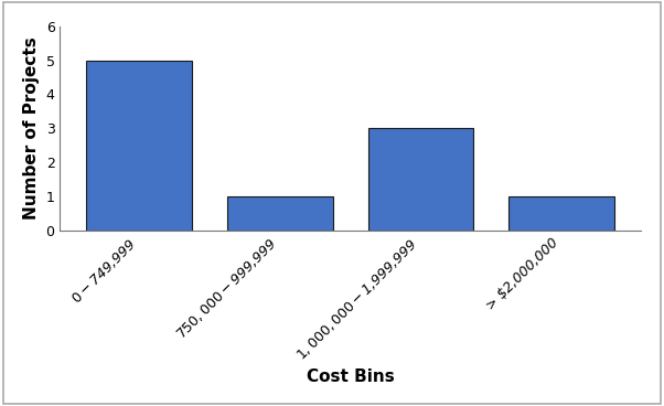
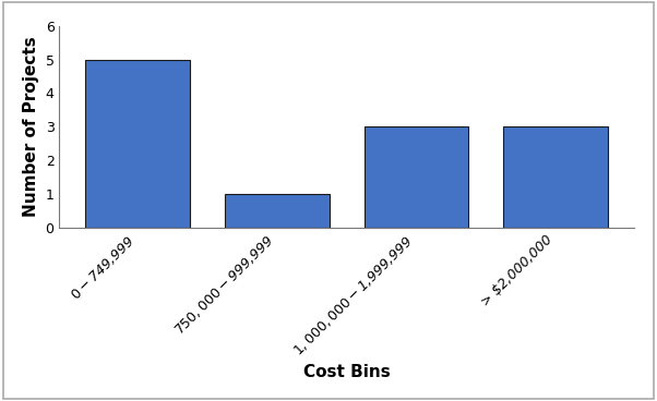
> $2,000,000: 1 -> 3
